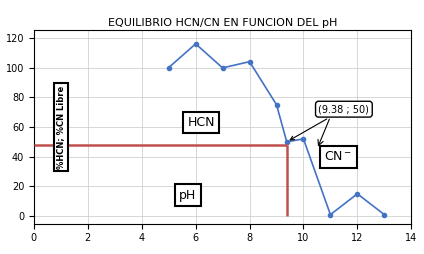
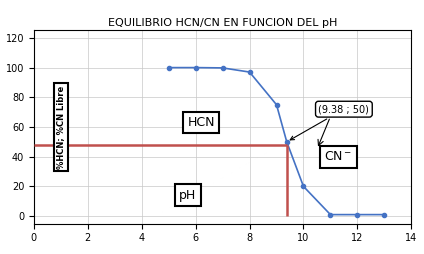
6: 116 -> 100
8: 104 -> 97
10: 52 -> 20
12: 15 -> 1
